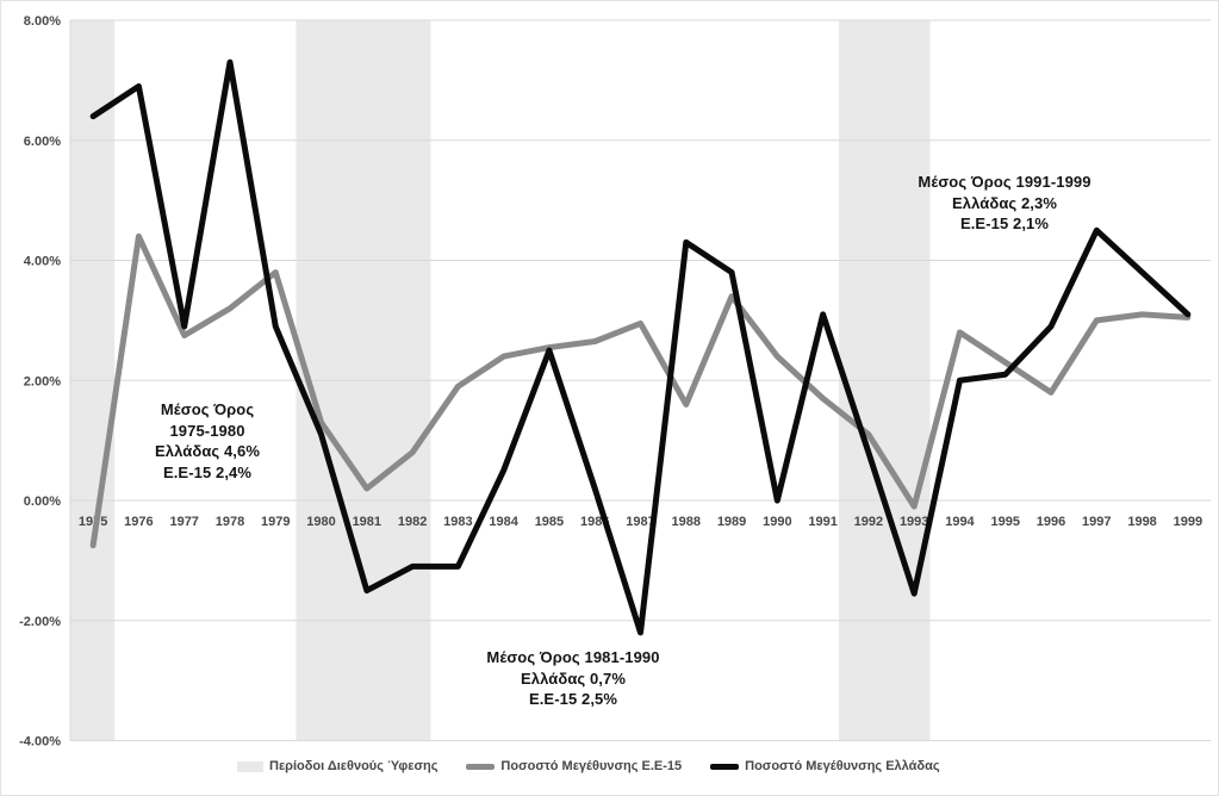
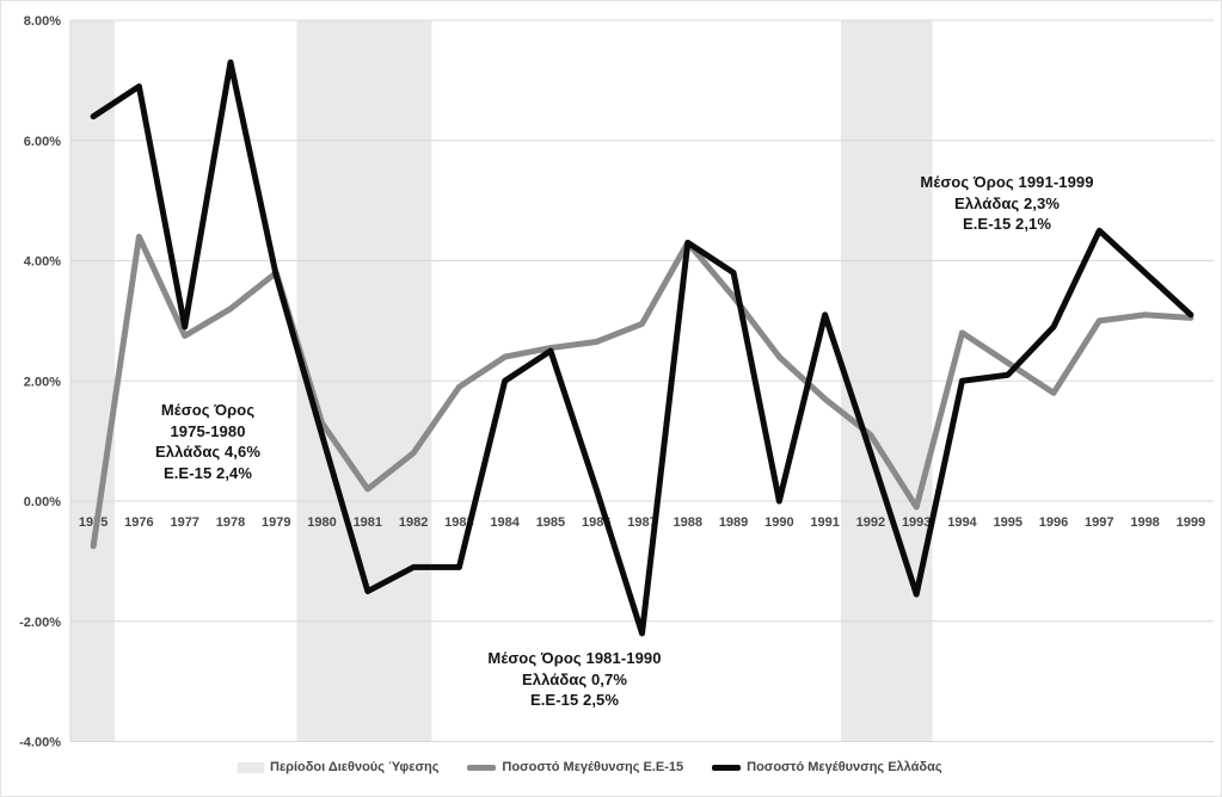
Ποσοστό Μεγέθυνσης Ελλάδας/1979: 2.9% -> 3.8%
Ποσοστό Μεγέθυνσης Ελλάδας/1984: 0.5% -> 2.0%
Ποσοστό Μεγέθυνσης Ε.Ε-15/1988: 1.6% -> 4.3%
